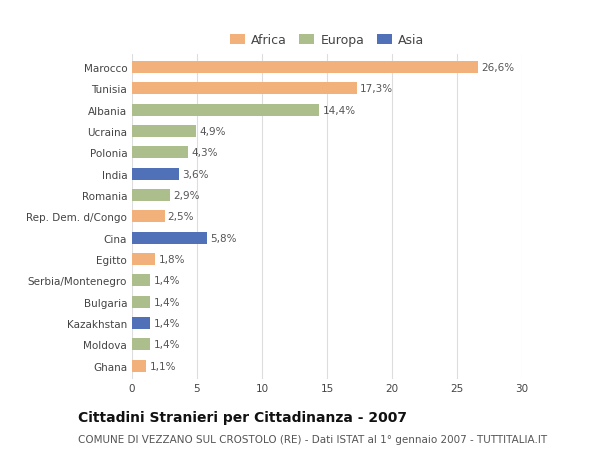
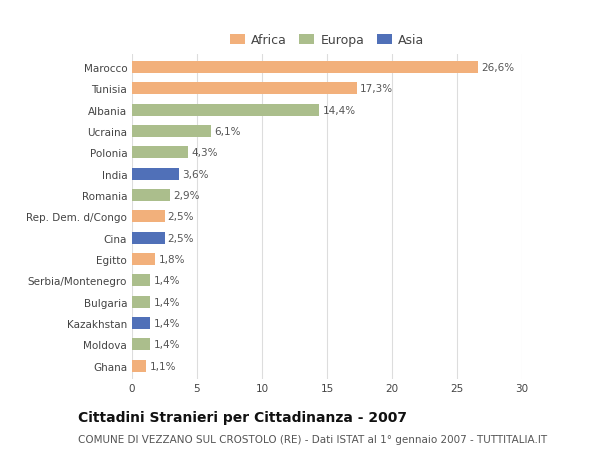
Ucraina: 4,9% -> 6,1%
Cina: 5,8% -> 2,5%
